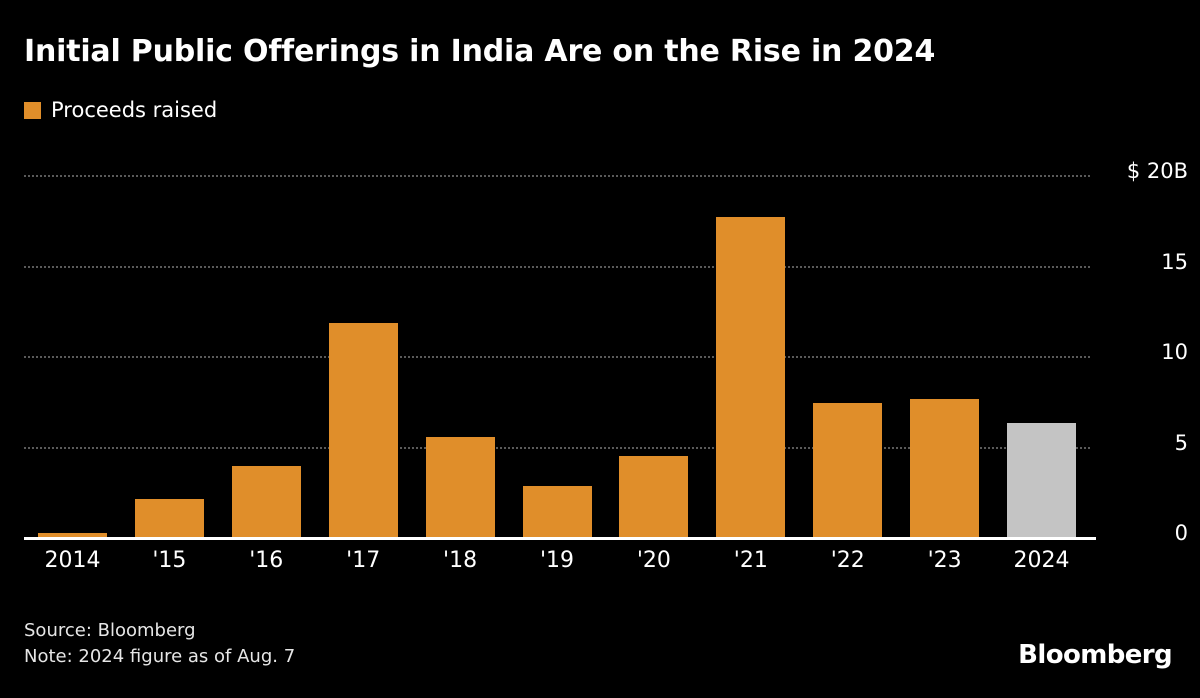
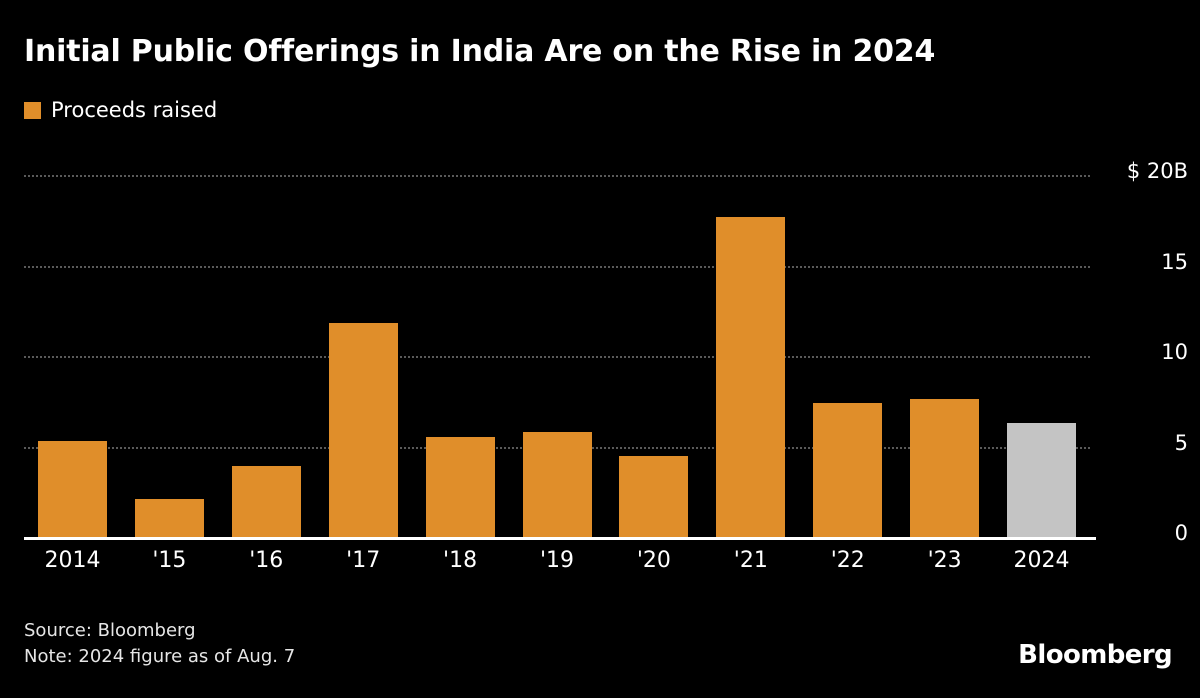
2014: 0.2 -> 5.3
'19: 2.8 -> 5.8
